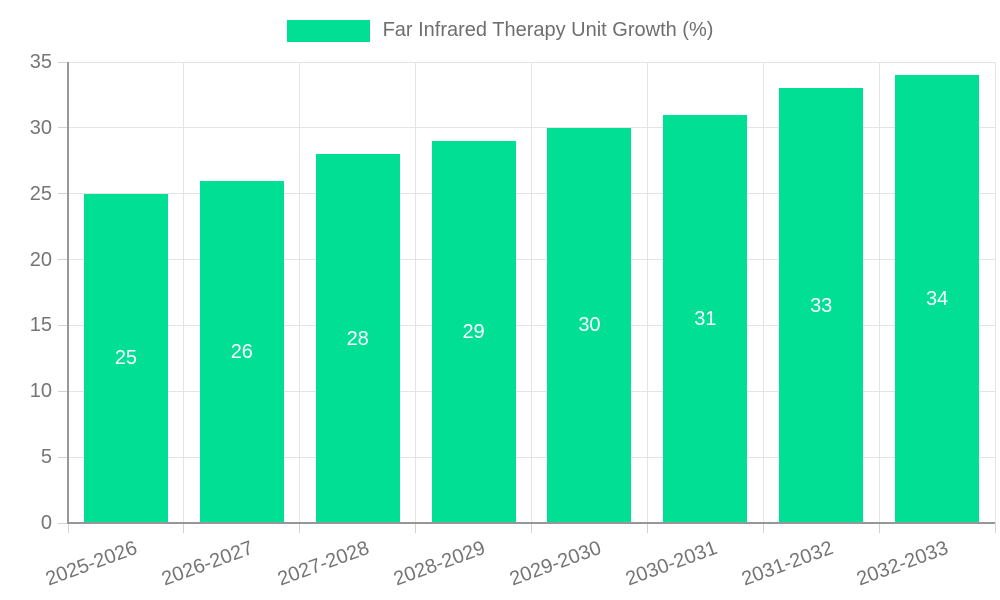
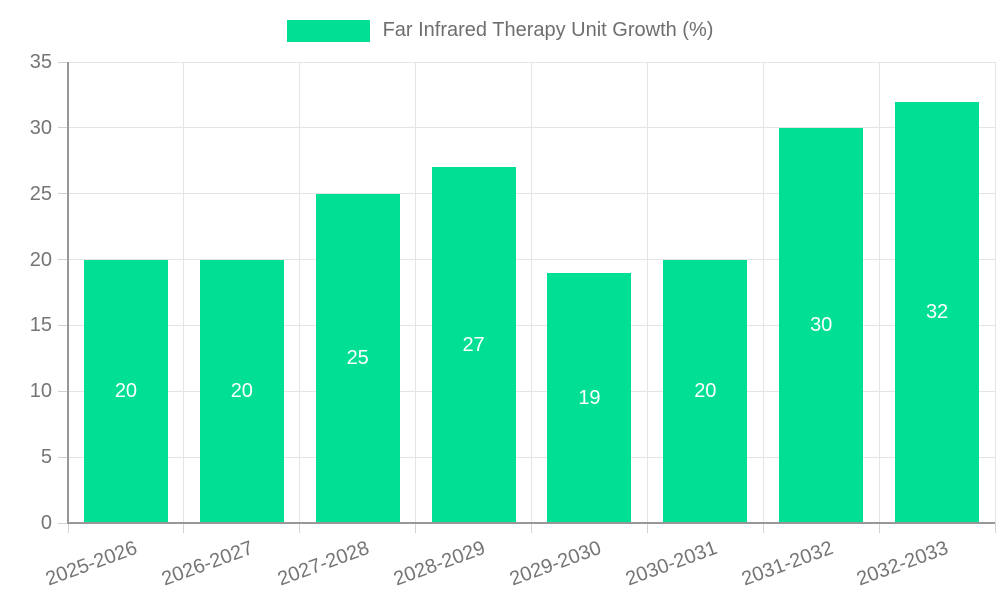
2025-2026: 25 -> 20
2026-2027: 26 -> 20
2027-2028: 28 -> 25
2028-2029: 29 -> 27
2029-2030: 30 -> 19
2030-2031: 31 -> 20
2031-2032: 33 -> 30
2032-2033: 34 -> 32
